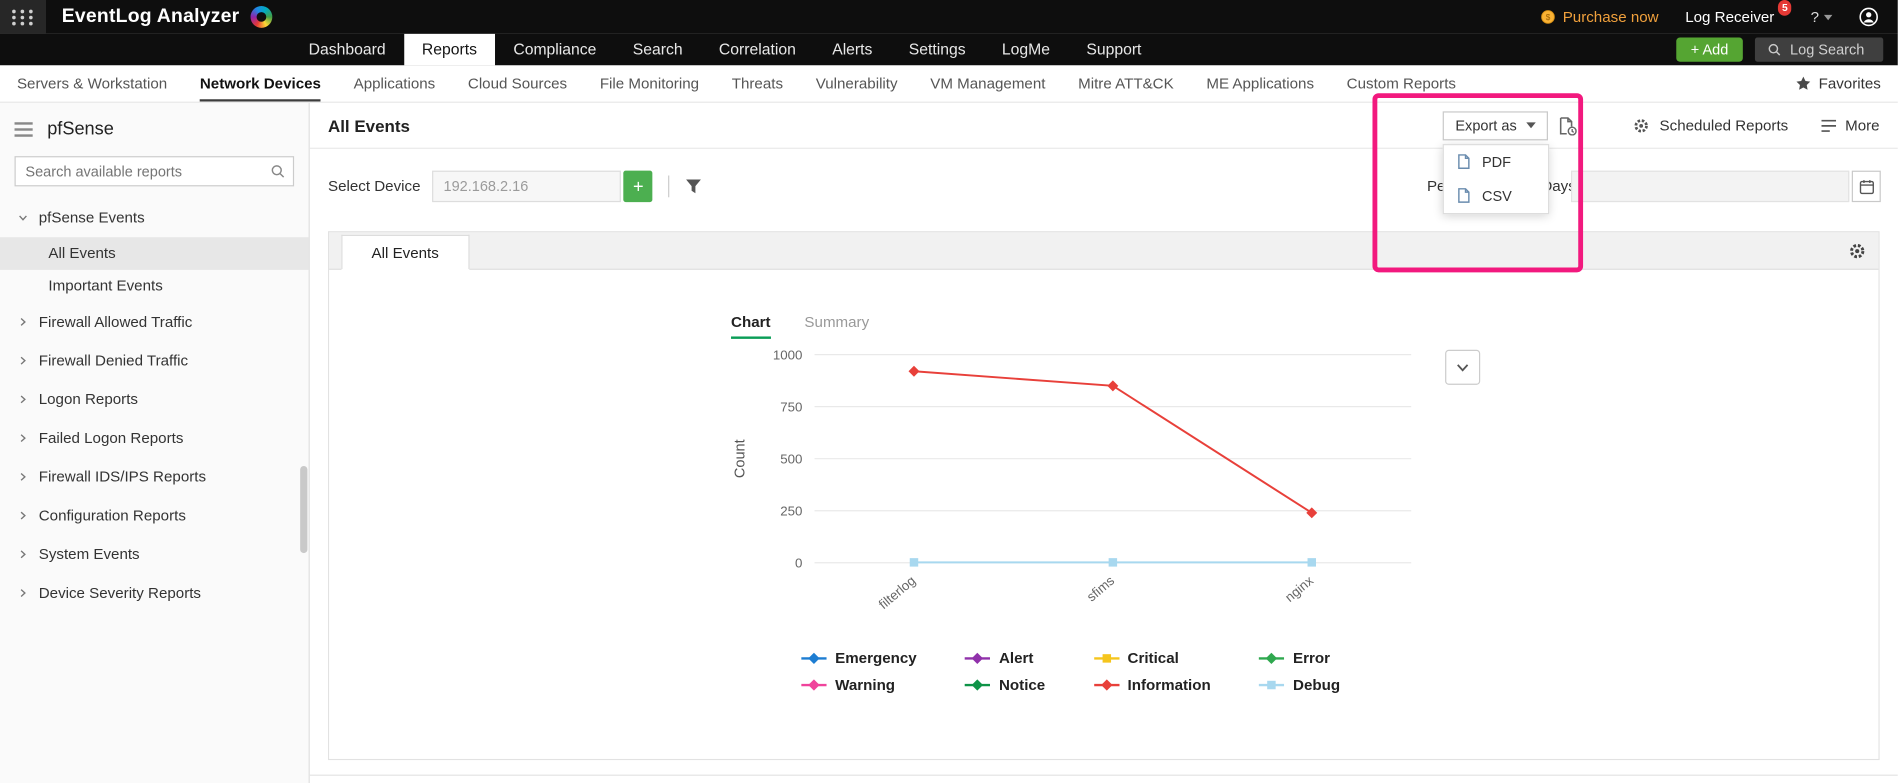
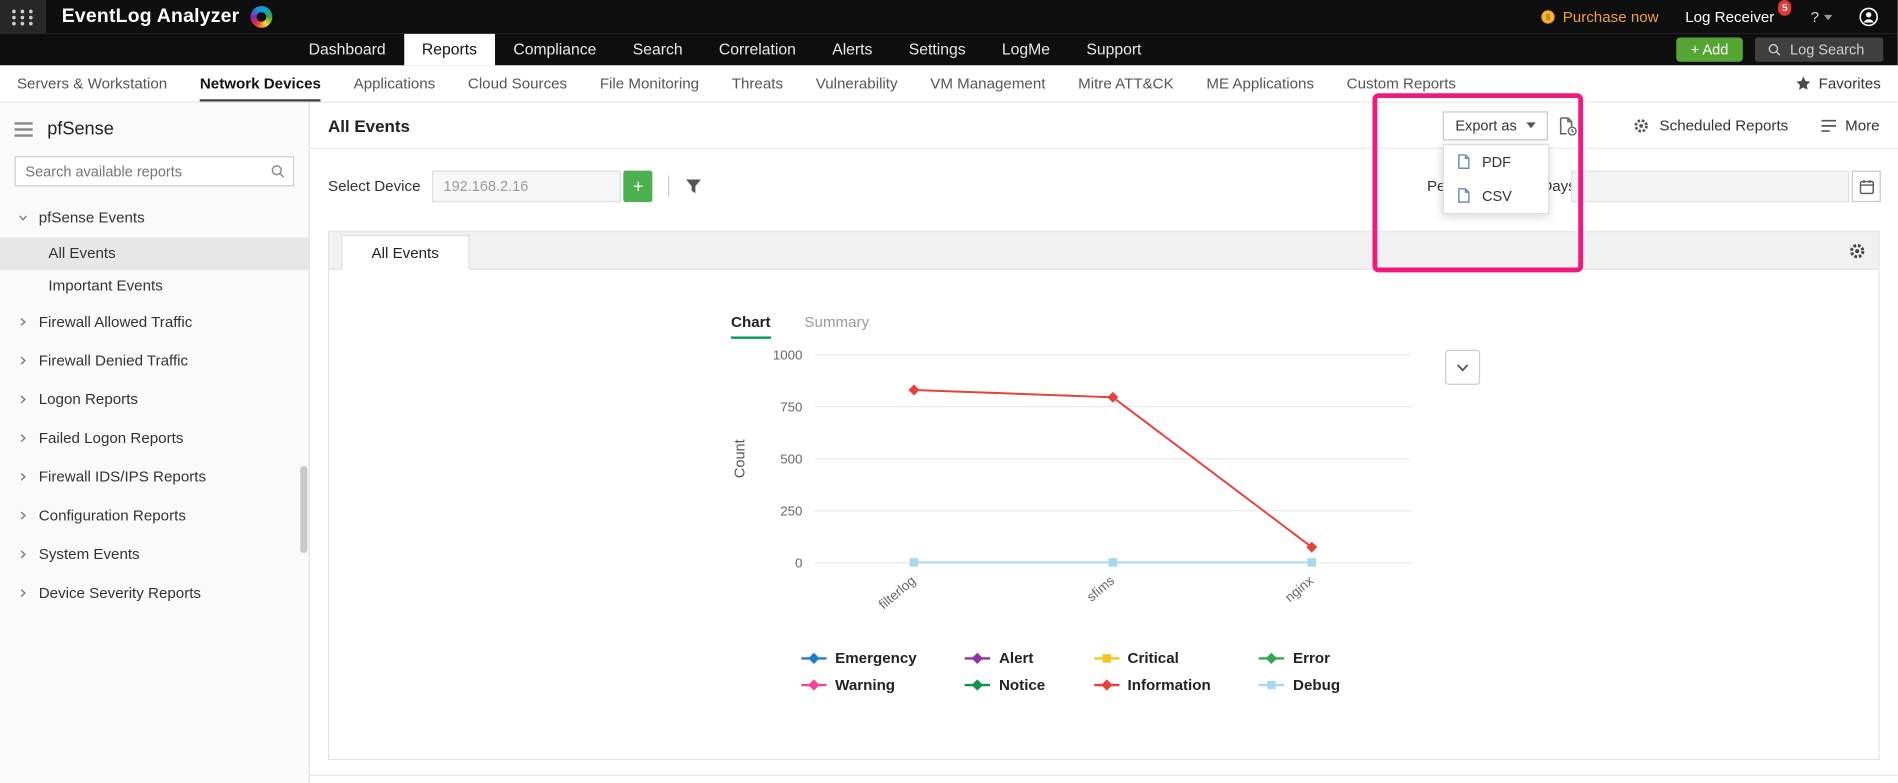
Information/filterlog: 920 -> 830
Information/sfims: 850 -> 800
Information/nginx: 240 -> 80
